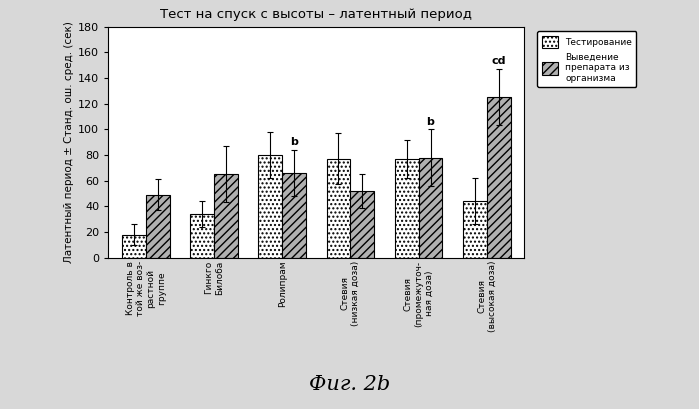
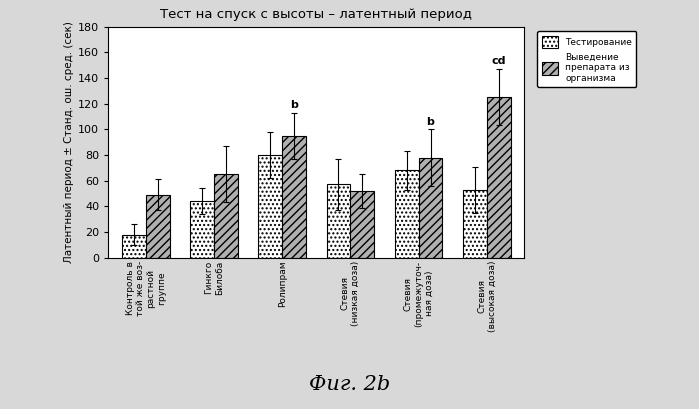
Тестирование/Гинкго Билоба: 34 -> 44
Выведение препарата из организма/Ролипрам: 66 -> 95
Тестирование/Стевия (низкая доза): 77 -> 57
Тестирование/Стевия (промежуточ- ная доза): 77 -> 68
Тестирование/Стевия (высокая доза): 44 -> 53
